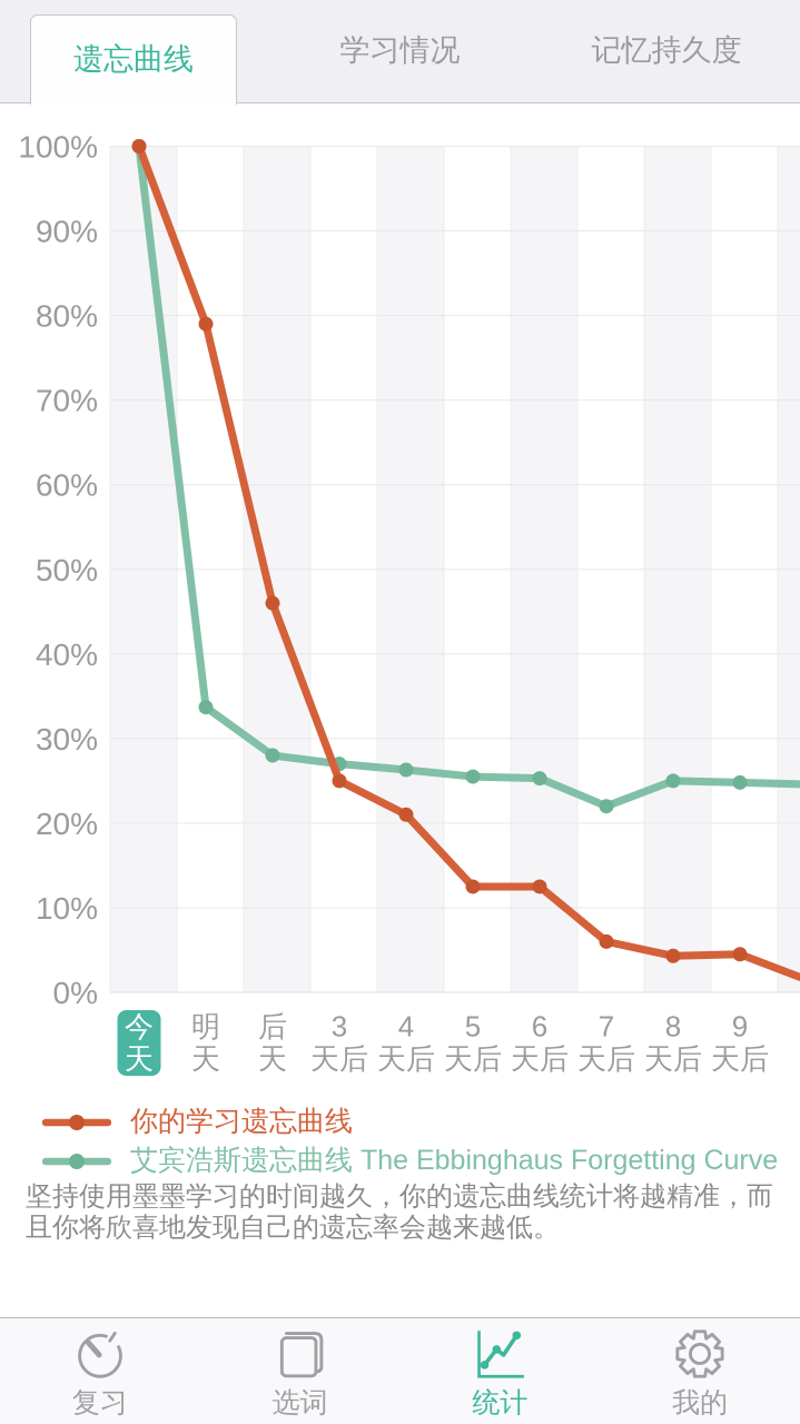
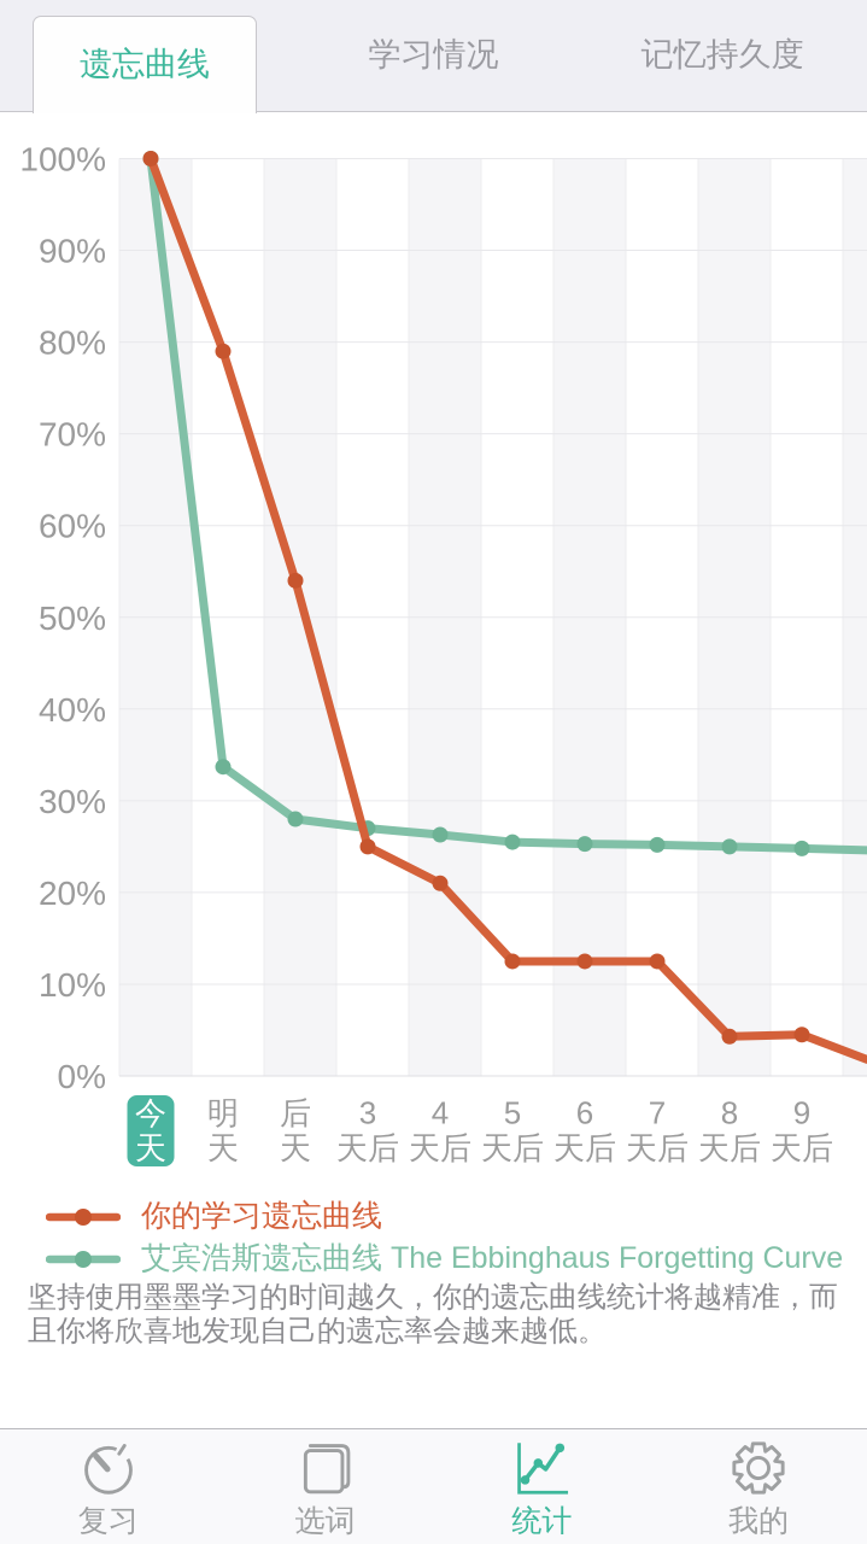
你的学习遗忘曲线/后天: 46% -> 54%
你的学习遗忘曲线/7天后: 6% -> 12%
艾宾浩斯遗忘曲线 The Ebbinghaus Forgetting Curve/7天后: 22% -> 25%
